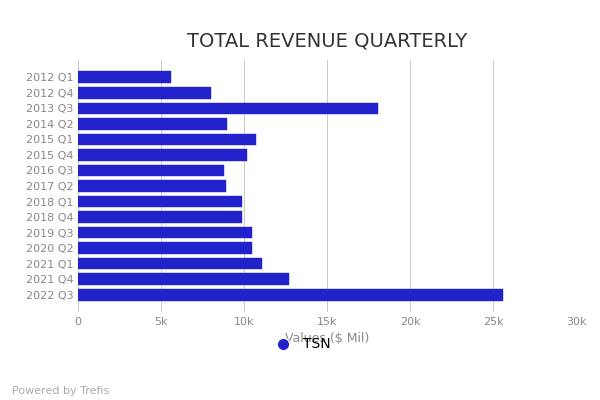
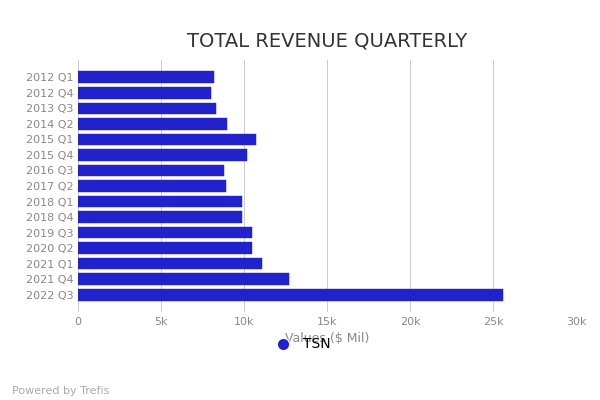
2012 Q1: 5.6k -> 8.2k
2013 Q3: 18.1k -> 8.3k
